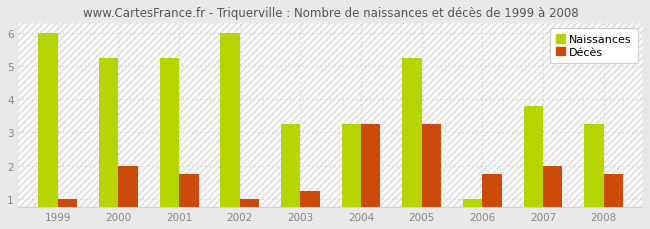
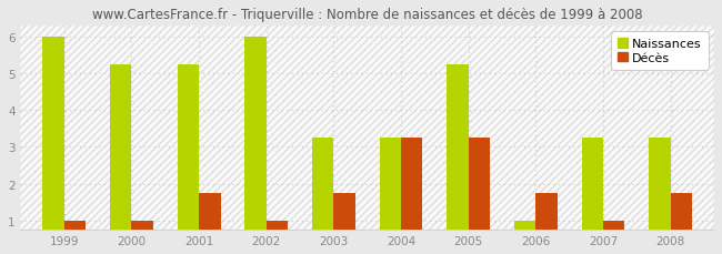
Décès/2000: 2.00 -> 1.00
Décès/2003: 1.25 -> 1.75
Naissances/2007: 3.80 -> 3.25
Décès/2007: 2.00 -> 1.00
